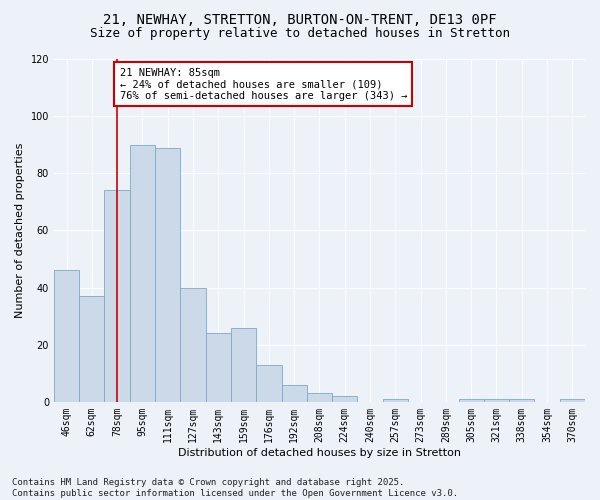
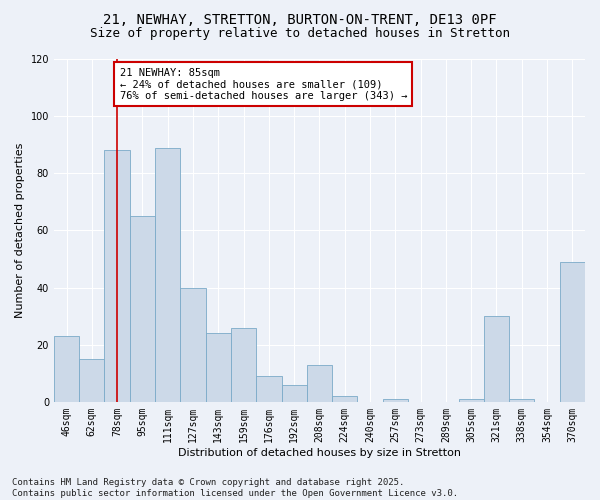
46sqm: 46 -> 23
62sqm: 37 -> 15
78sqm: 74 -> 88
95sqm: 90 -> 65
176sqm: 13 -> 9
208sqm: 3 -> 13
321sqm: 1 -> 30
370sqm: 1 -> 49
